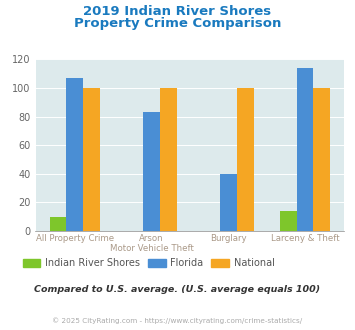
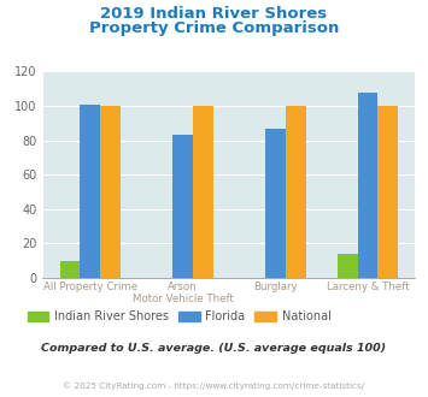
Florida/All Property Crime: 107 -> 101
Florida/Burglary: 40 -> 87
Florida/Larceny & Theft: 114 -> 108
